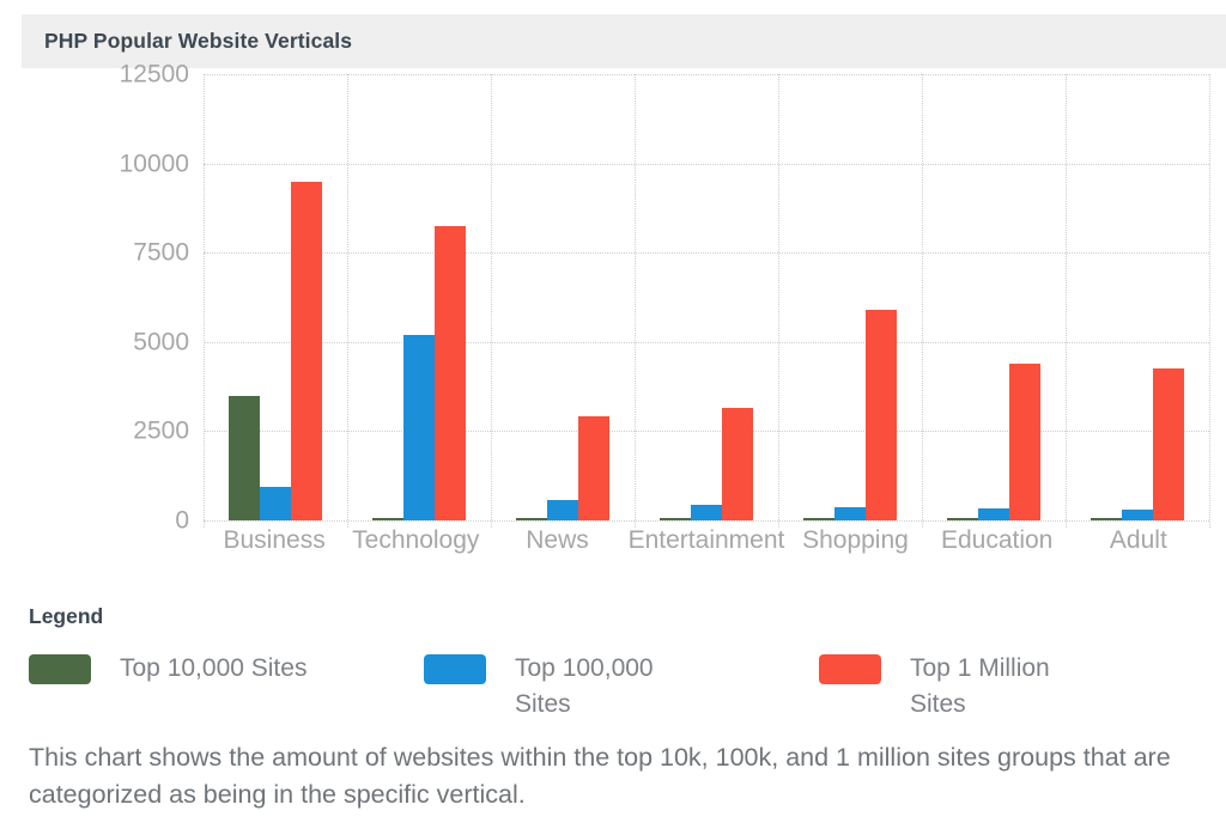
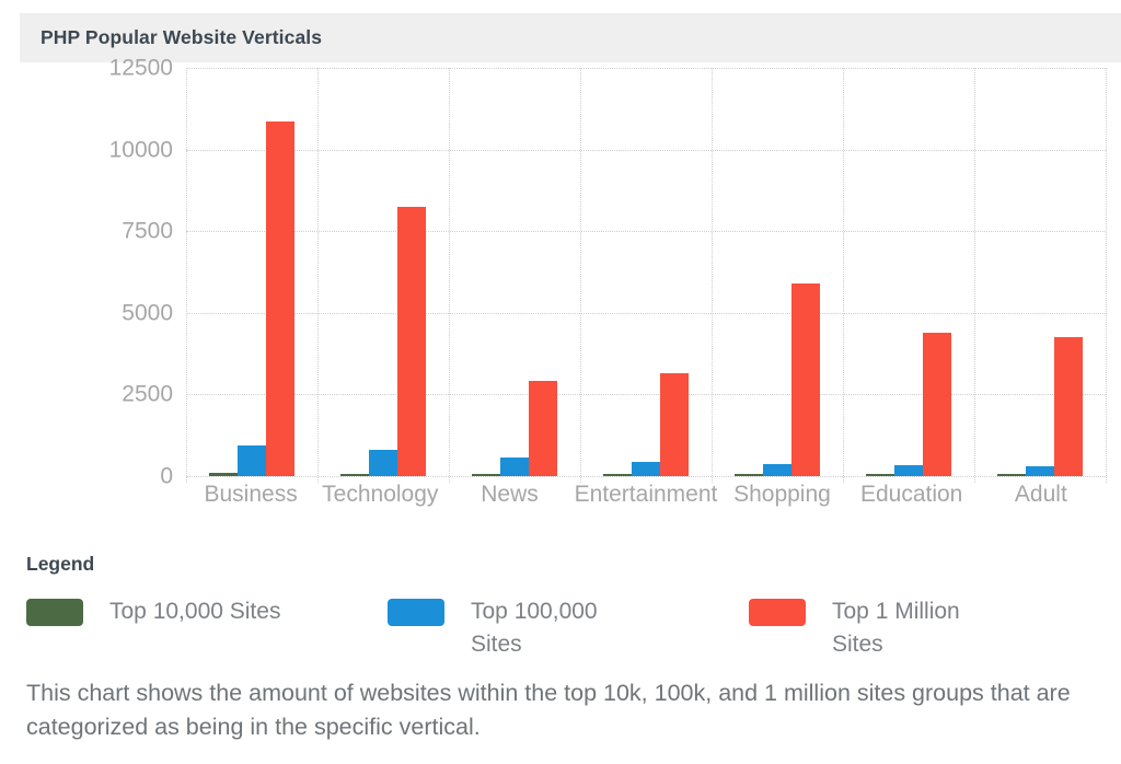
Top 10,000 Sites/Business: 3500 -> 100
Top 1 Million Sites/Business: 9500 -> 10800
Top 100,000 Sites/Technology: 5200 -> 800
